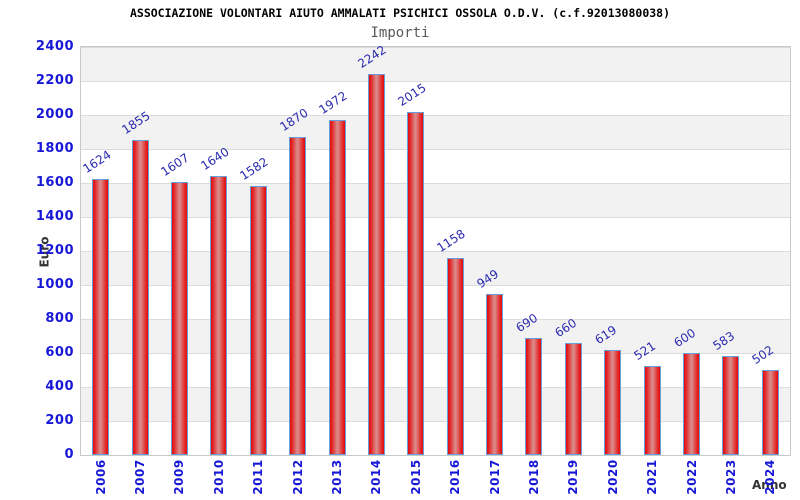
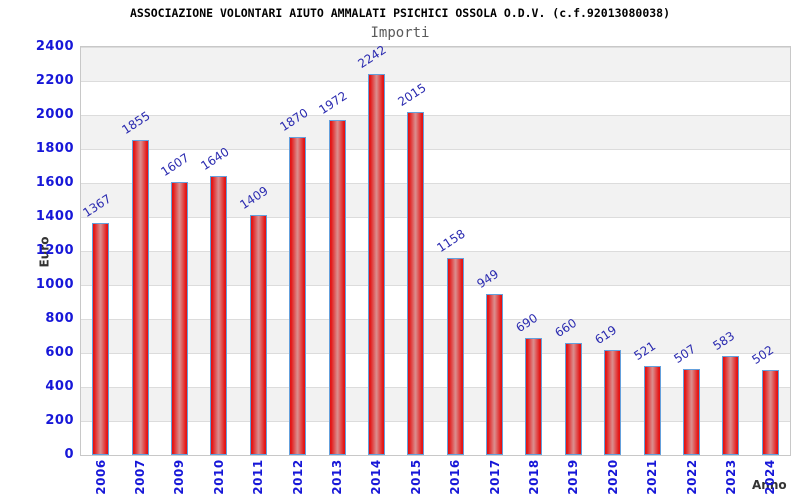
2006: 1624 -> 1367
2011: 1582 -> 1409
2022: 600 -> 507
